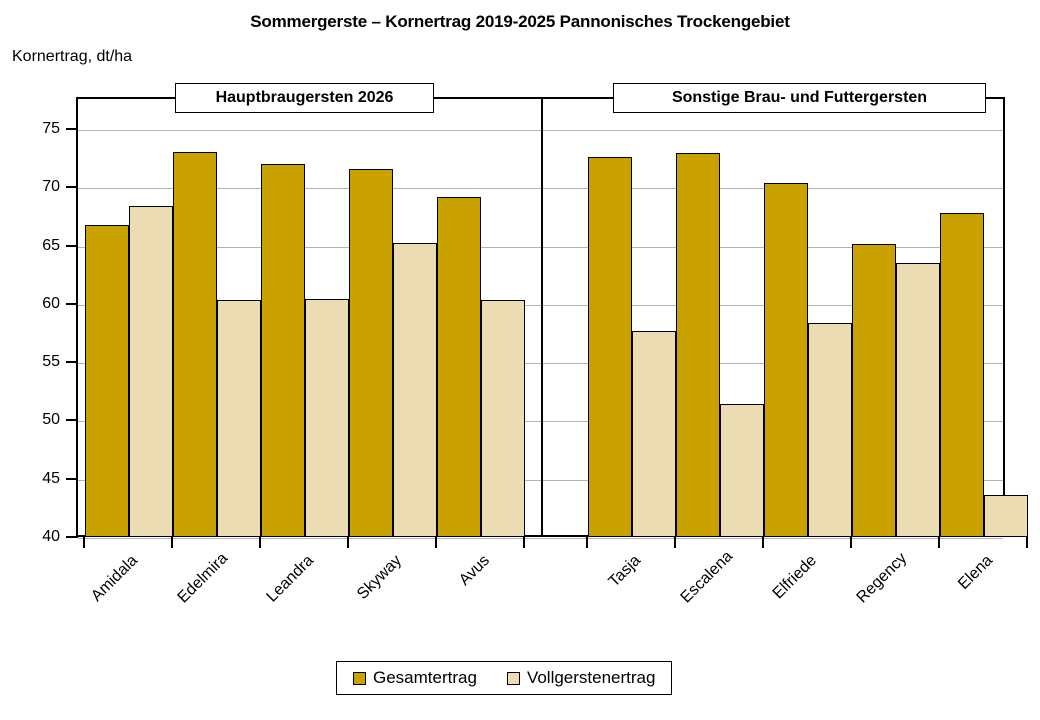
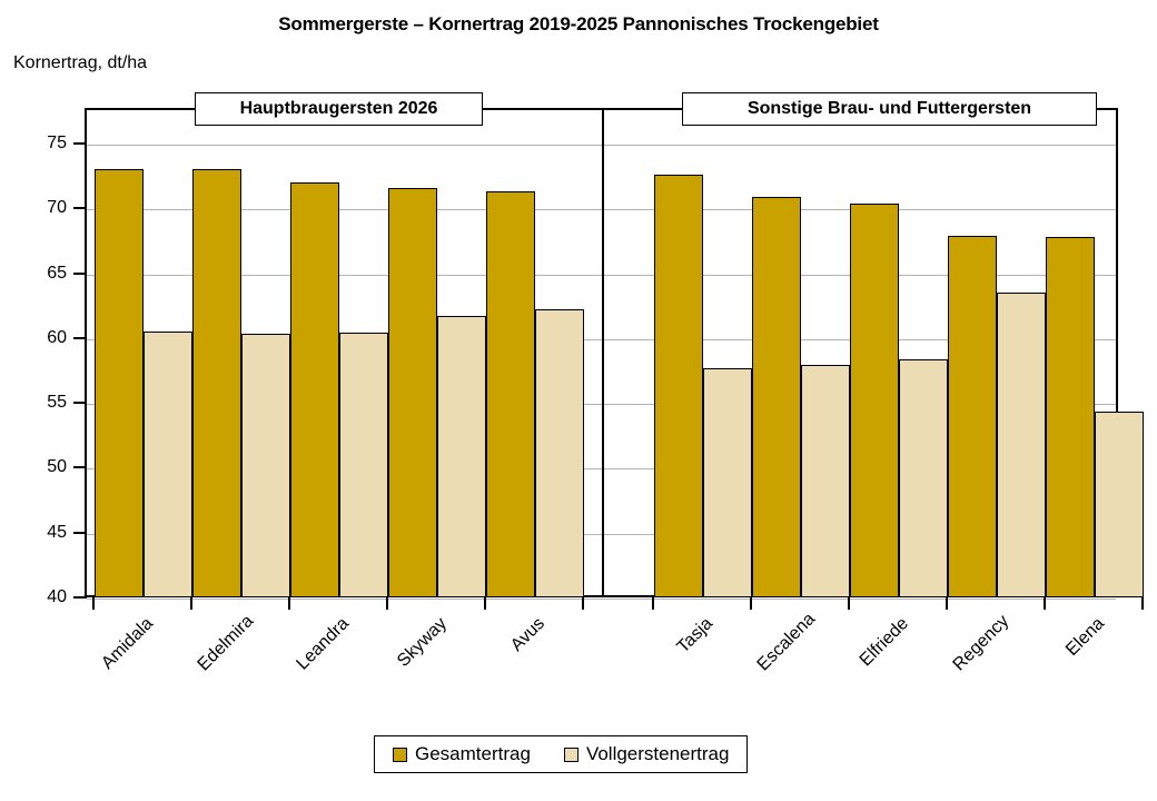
Gesamtertrag/Amidala: 66.8 -> 73.0
Vollgerstenertrag/Amidala: 68.4 -> 60.5
Vollgerstenertrag/Skyway: 65.2 -> 61.7
Gesamtertrag/Avus: 69.2 -> 71.3
Vollgerstenertrag/Avus: 60.3 -> 62.2
Gesamtertrag/Escalena: 72.9 -> 70.9
Vollgerstenertrag/Escalena: 51.4 -> 57.9
Gesamtertrag/Regency: 65.1 -> 67.9
Vollgerstenertrag/Elena: 43.6 -> 54.3
